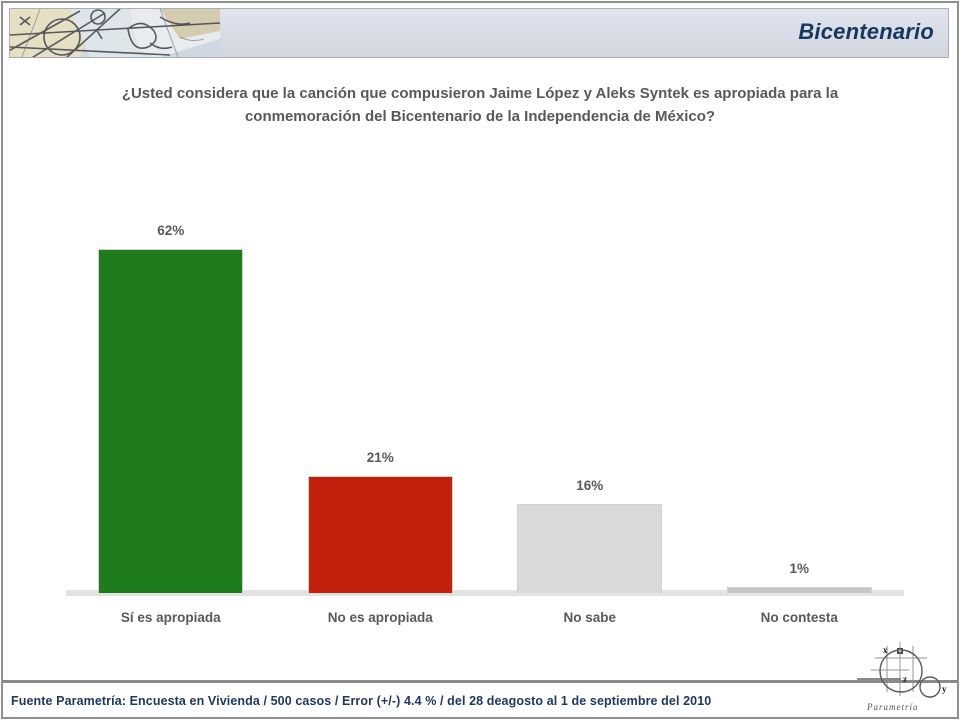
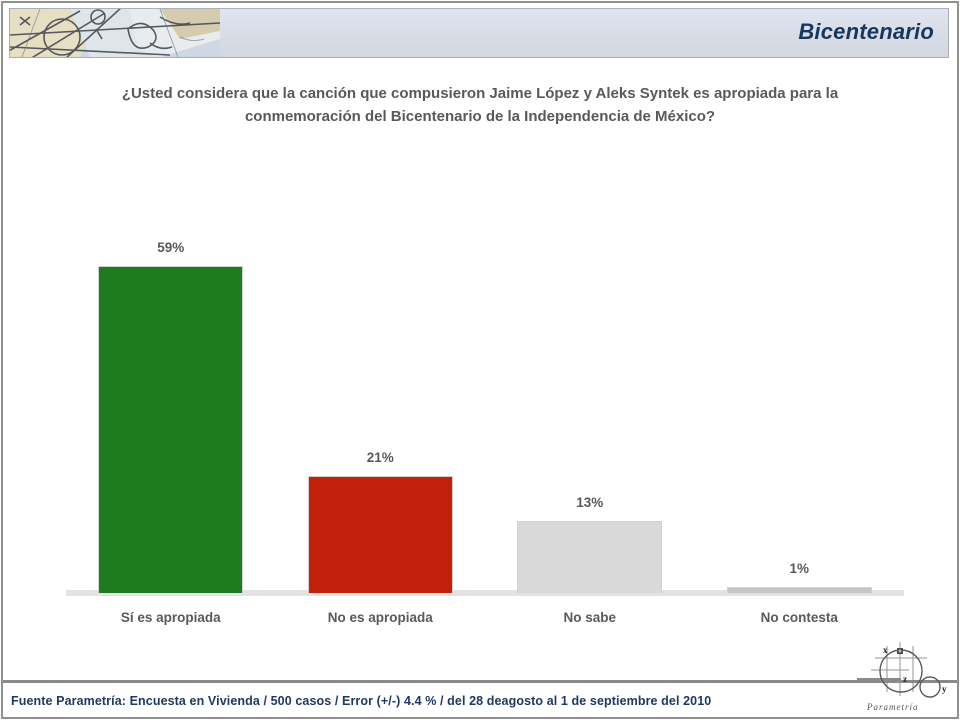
Sí es apropiada: 62% -> 59%
No sabe: 16% -> 13%
